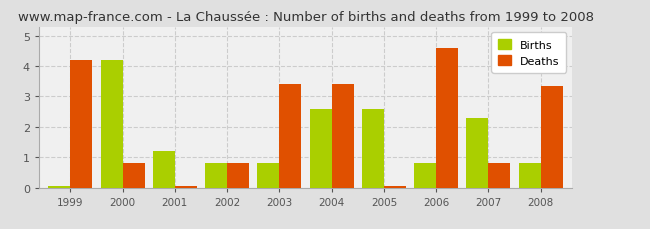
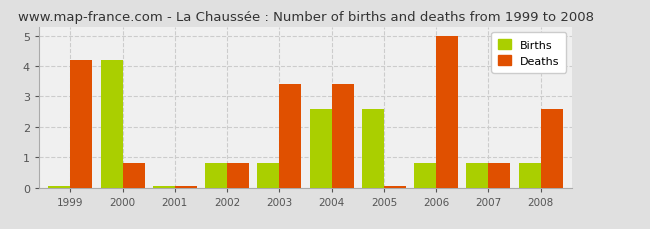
Births/2001: 1.20 -> 0.05
Deaths/2006: 4.60 -> 5.00
Births/2007: 2.30 -> 0.80
Deaths/2008: 3.35 -> 2.60
